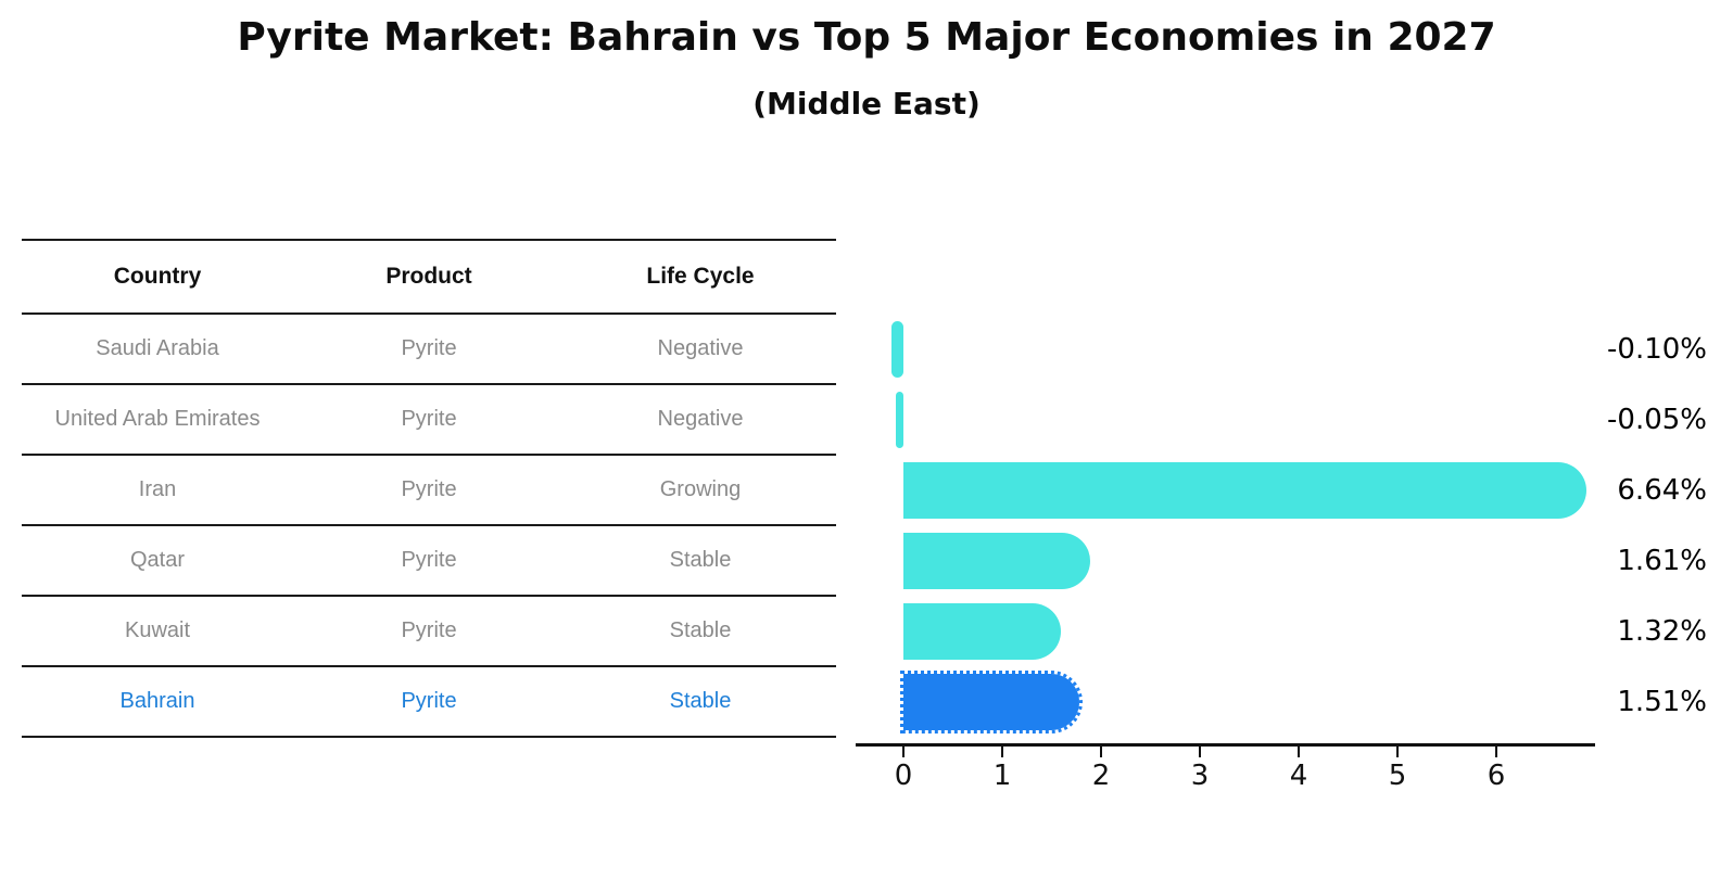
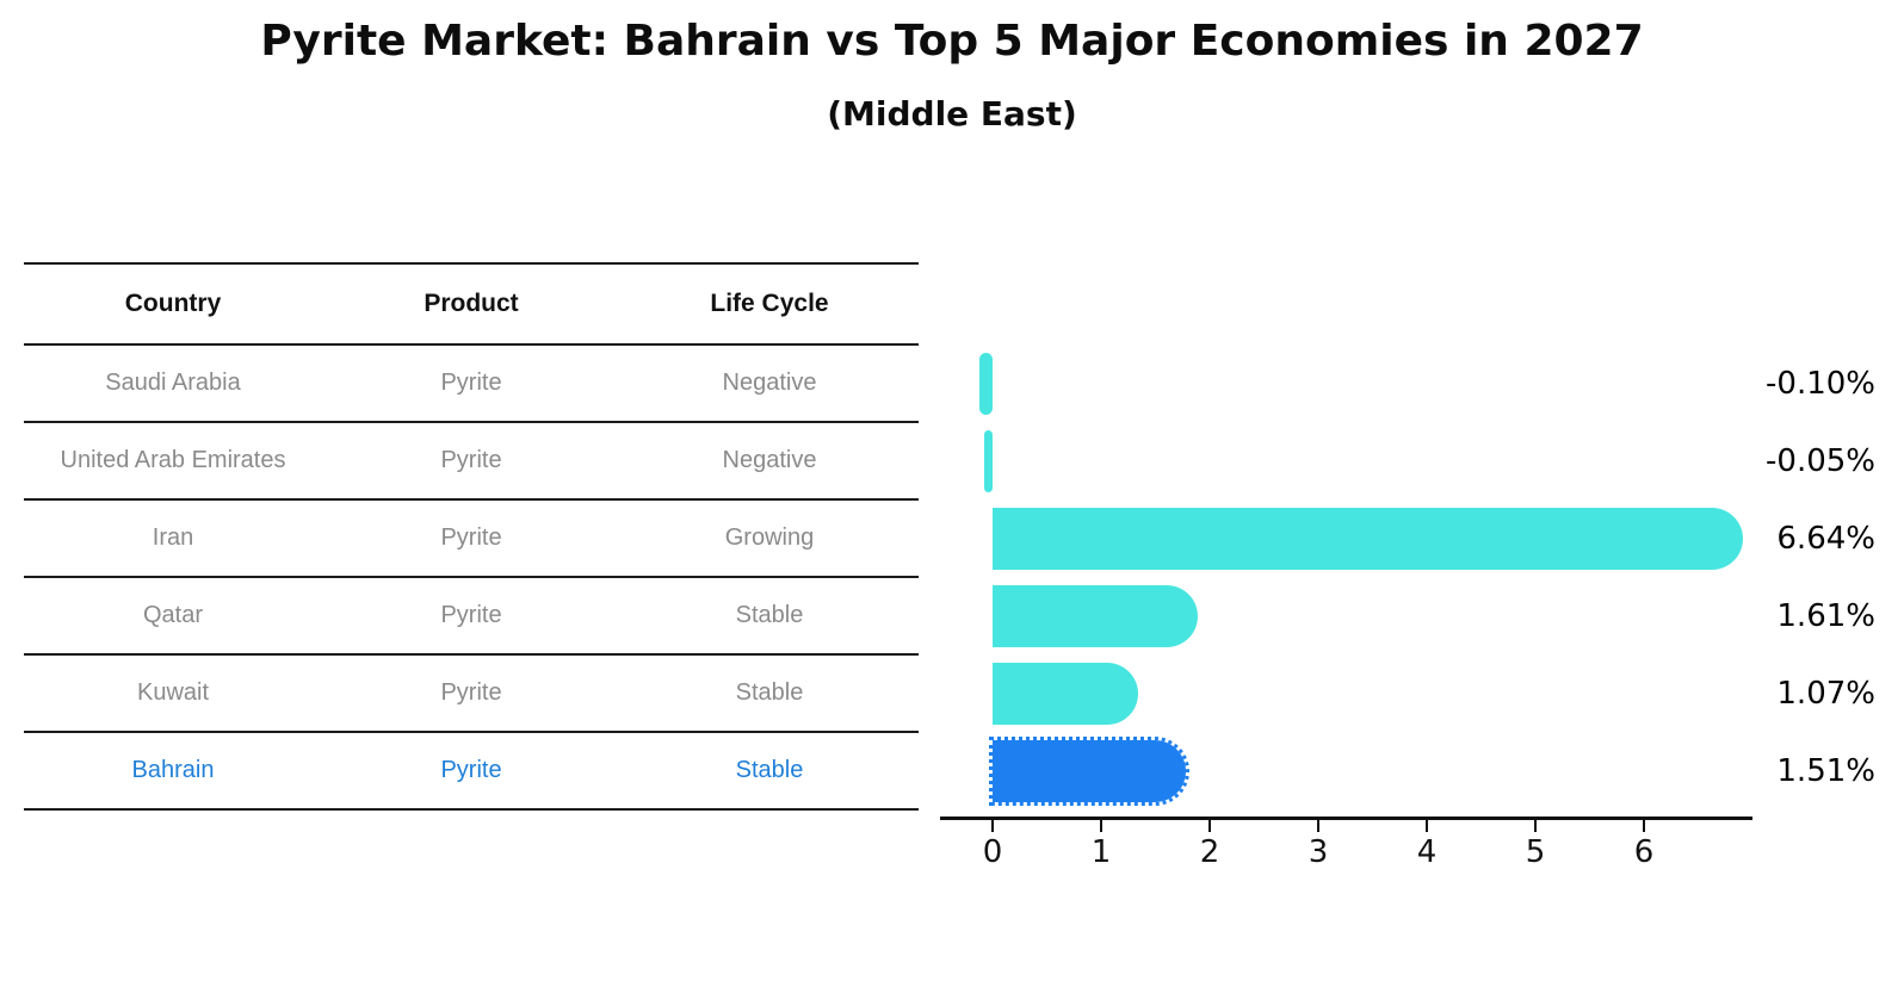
Kuwait: 1.32% -> 1.07%
